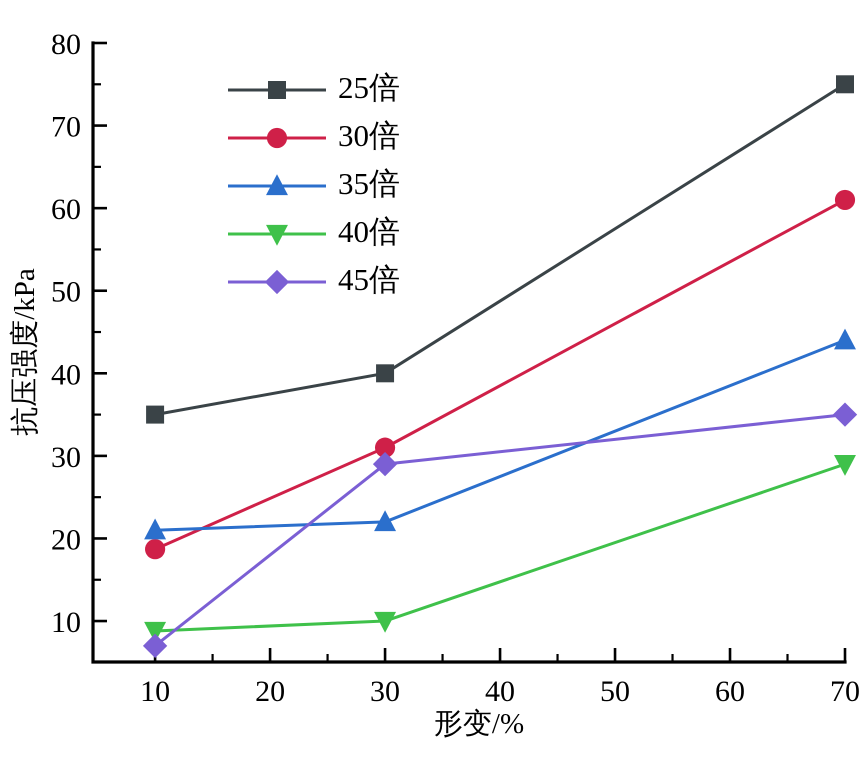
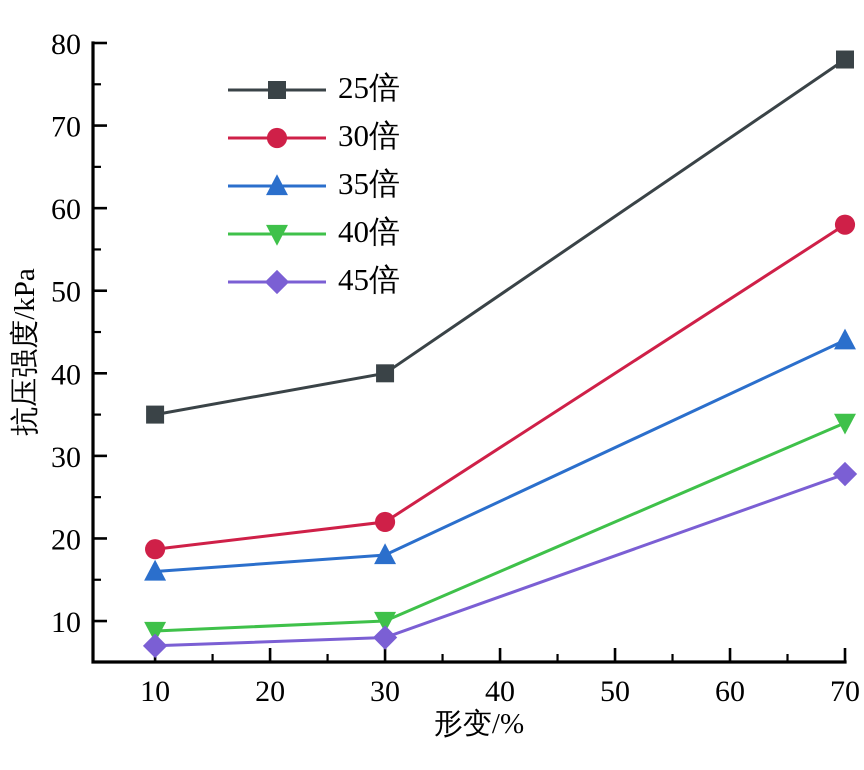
35倍/10: 21 -> 16
30倍/30: 31 -> 22
35倍/30: 22 -> 18
45倍/30: 29 -> 8
25倍/70: 75 -> 78
30倍/70: 61 -> 58
40倍/70: 29 -> 34
45倍/70: 35 -> 28
